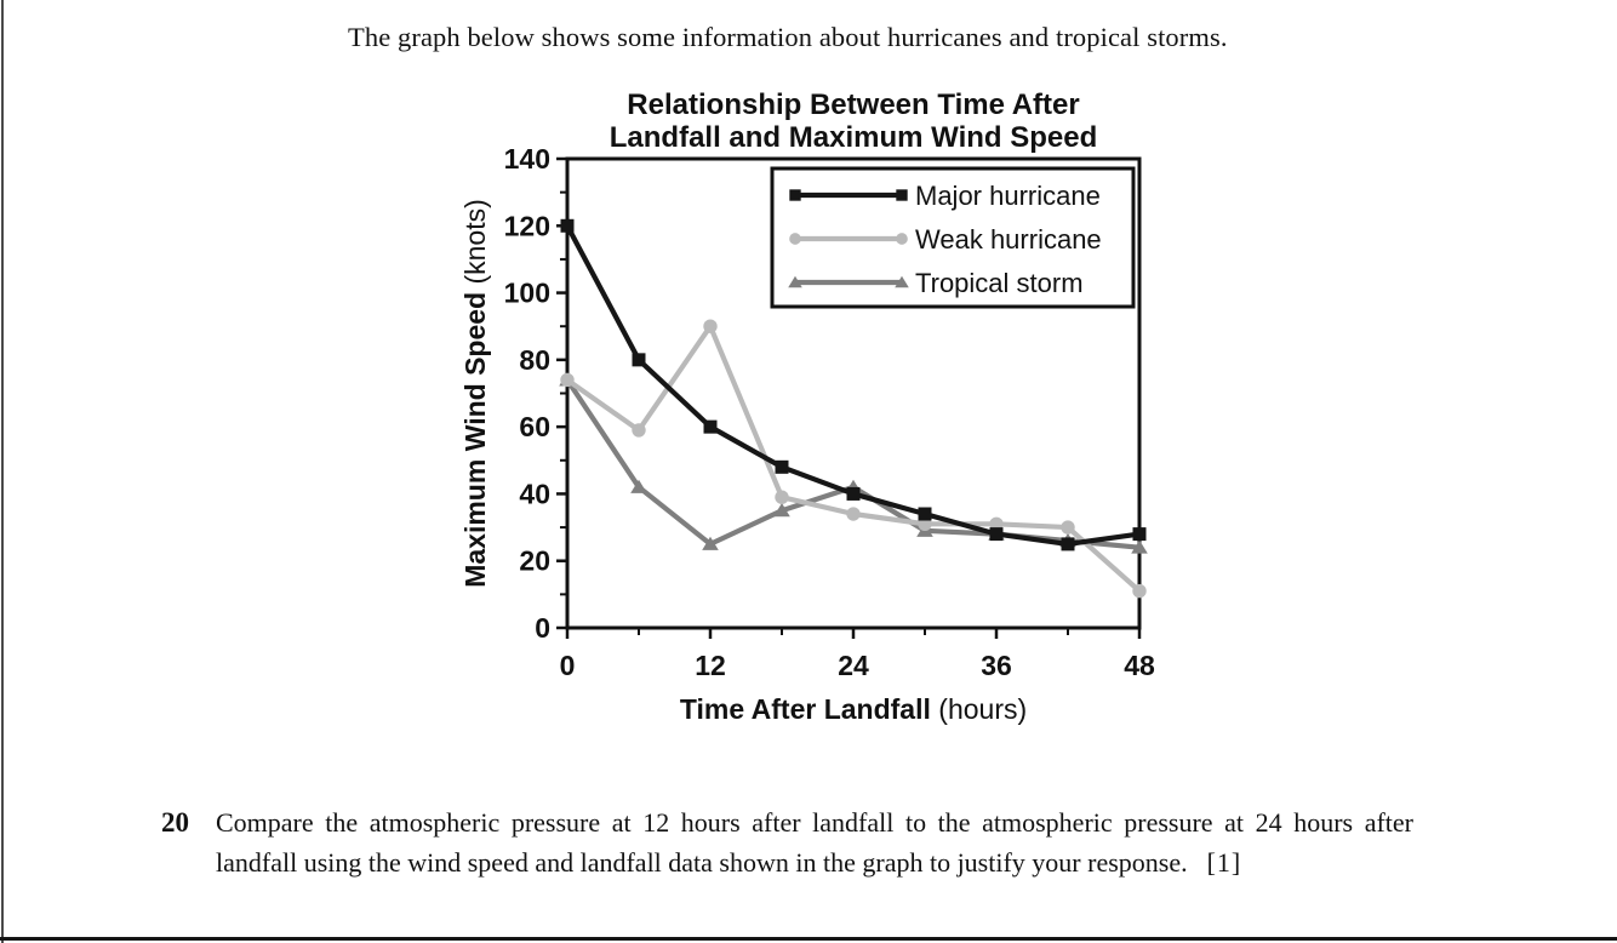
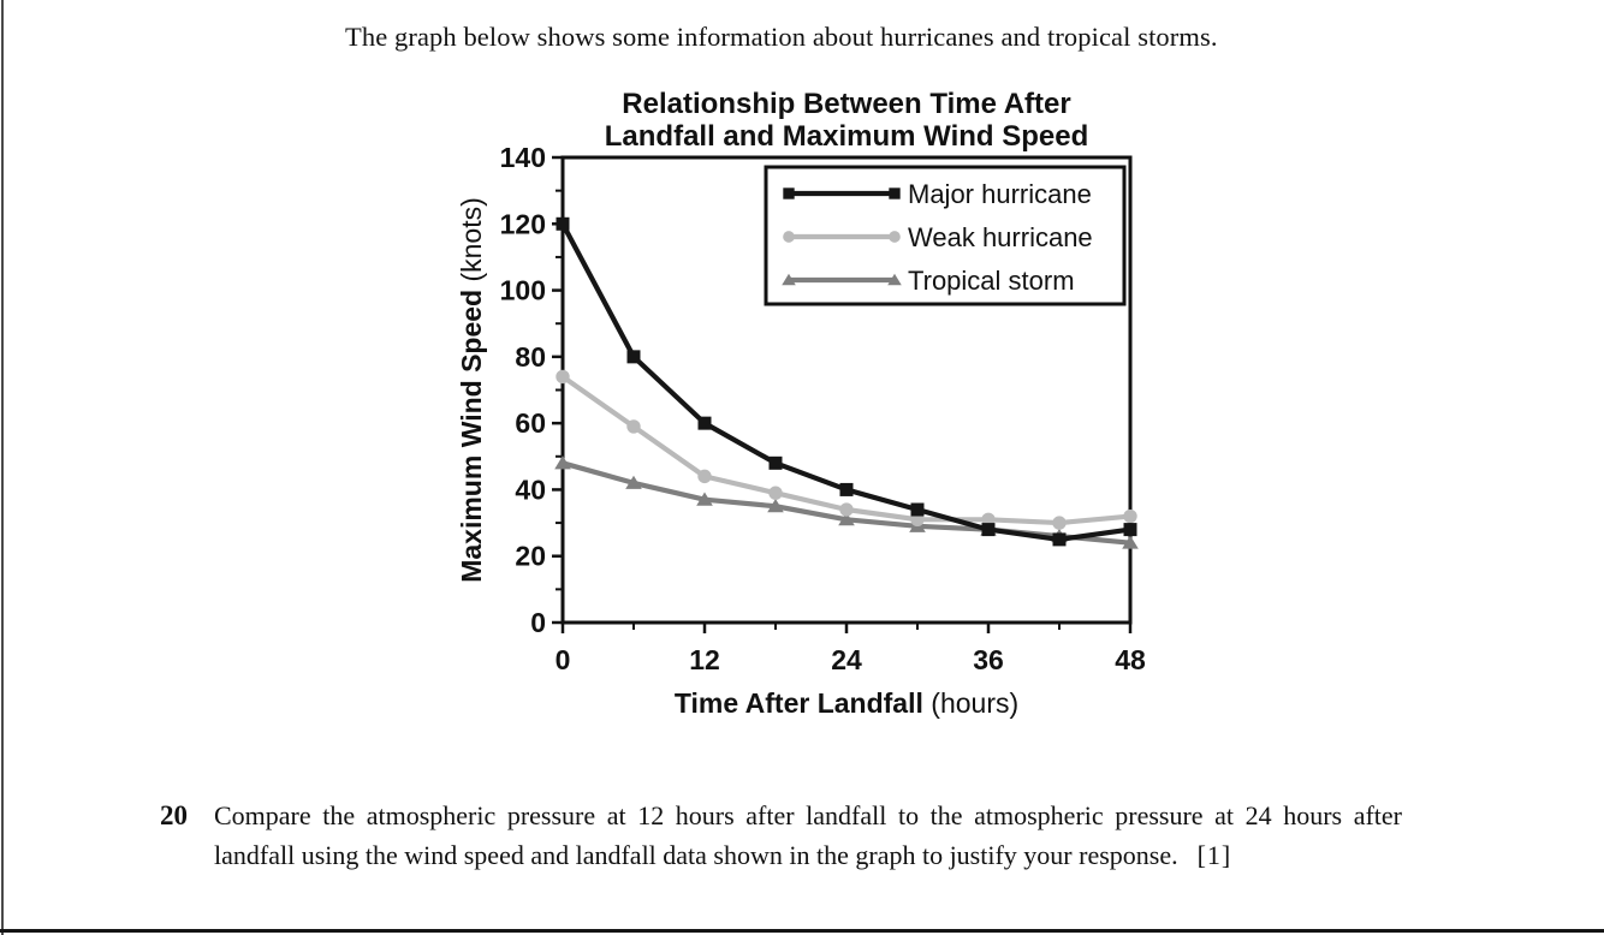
Tropical storm/0: 74 -> 48
Weak hurricane/12: 90 -> 44
Tropical storm/12: 25 -> 37
Tropical storm/24: 42 -> 31
Weak hurricane/48: 11 -> 32
